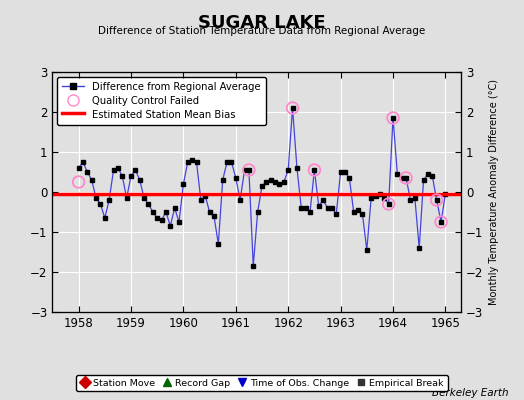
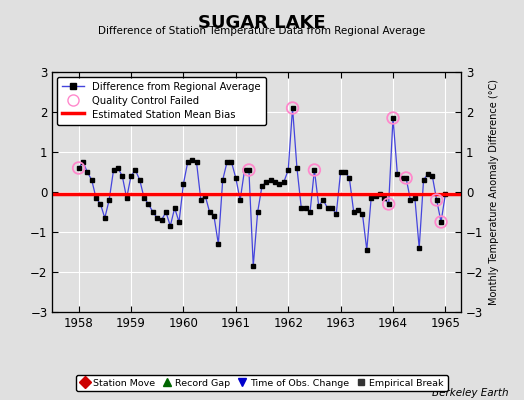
Quality Control Failed/1958: 0.25 -> 0.60
